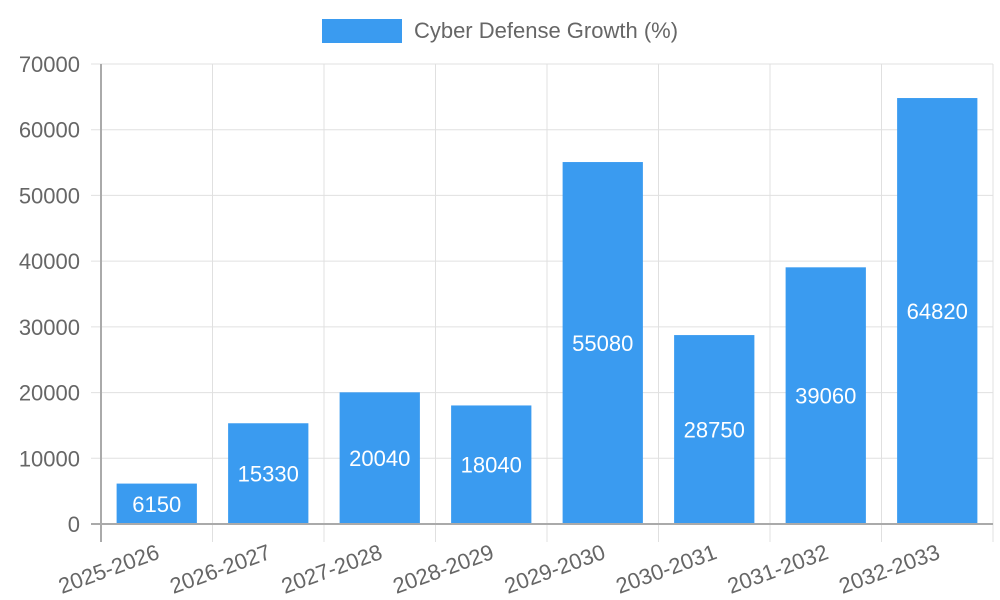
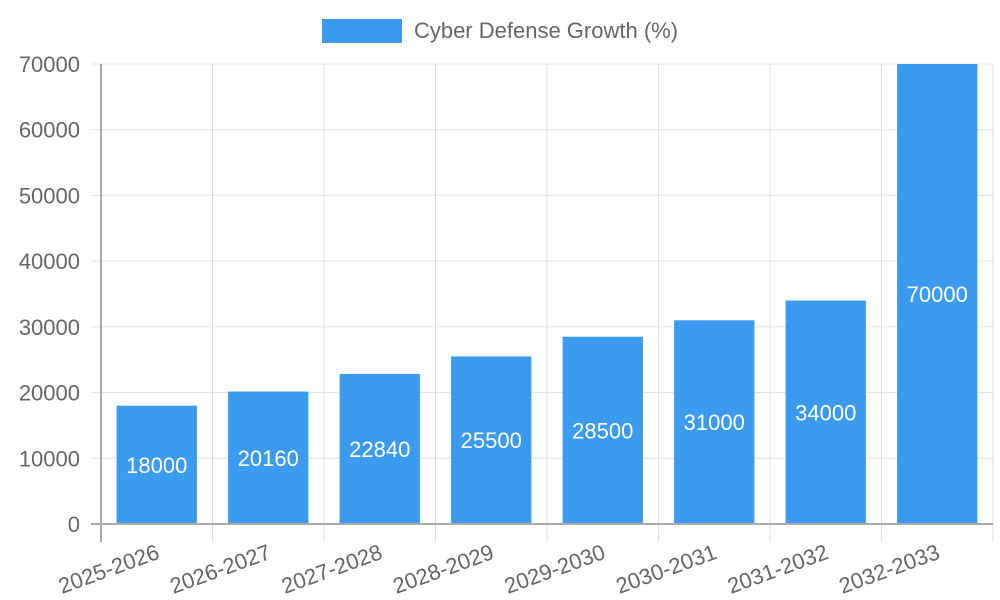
2025-2026: 6150 -> 18000
2026-2027: 15330 -> 20160
2027-2028: 20040 -> 22840
2028-2029: 18040 -> 25500
2029-2030: 55080 -> 28500
2030-2031: 28750 -> 31000
2031-2032: 39060 -> 34000
2032-2033: 64820 -> 70000
